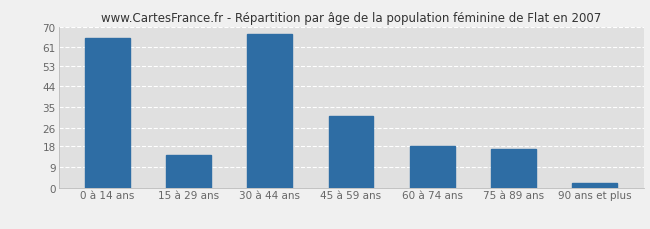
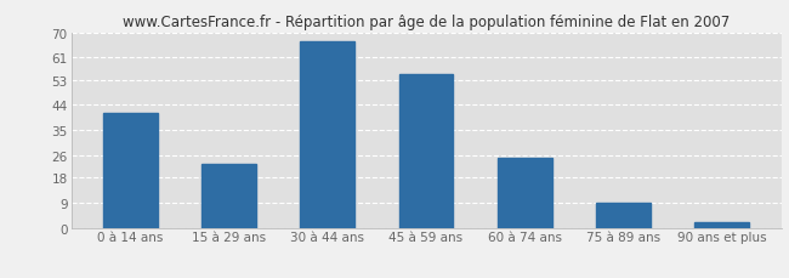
0 à 14 ans: 65 -> 41
15 à 29 ans: 14 -> 23
45 à 59 ans: 31 -> 55
60 à 74 ans: 18 -> 25
75 à 89 ans: 17 -> 9
